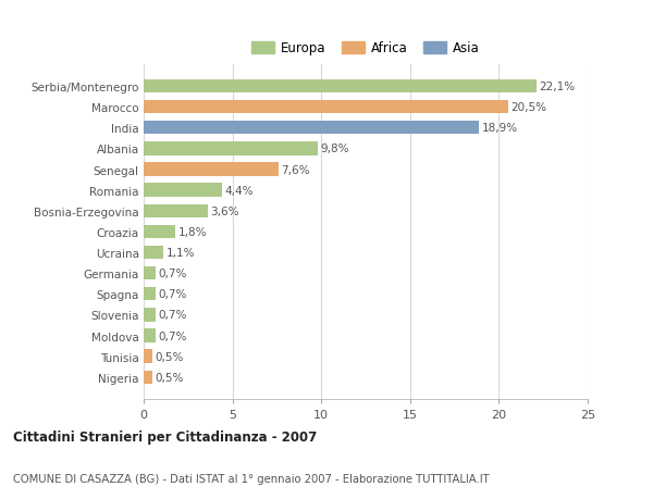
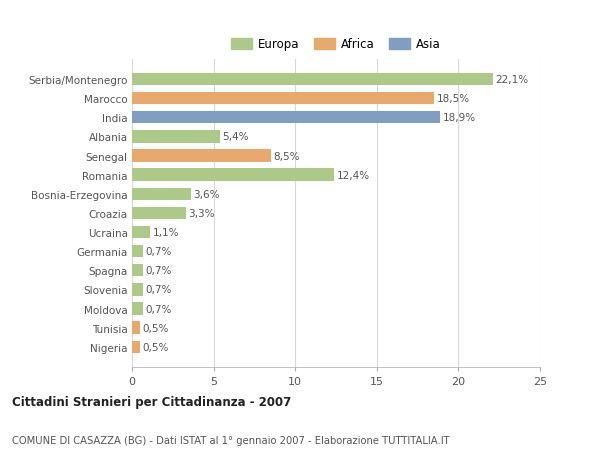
Marocco: 20,5% -> 18,5%
Albania: 9,8% -> 5,4%
Senegal: 7,6% -> 8,5%
Romania: 4,4% -> 12,4%
Croazia: 1,8% -> 3,3%
